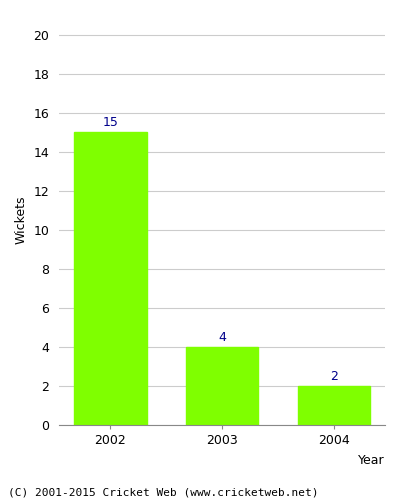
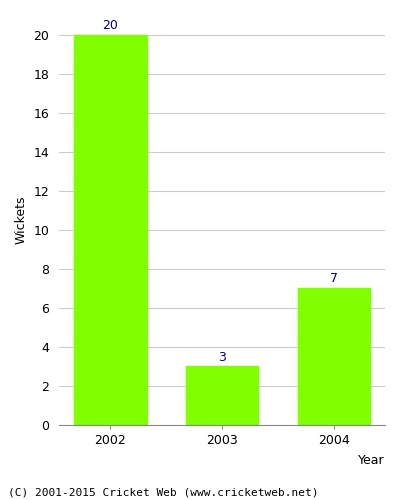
2002: 15 -> 20
2003: 4 -> 3
2004: 2 -> 7
